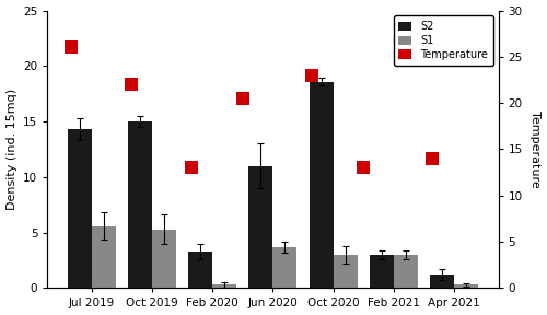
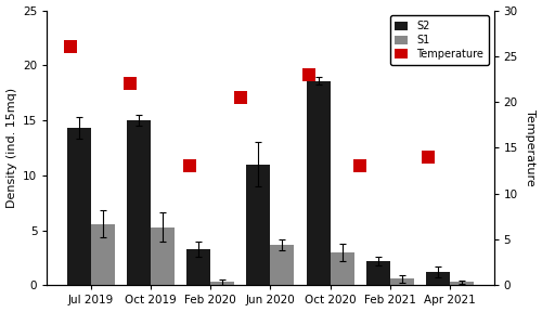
S2/Feb 2021: 3.0 -> 2.2
S1/Feb 2021: 3.0 -> 0.6
